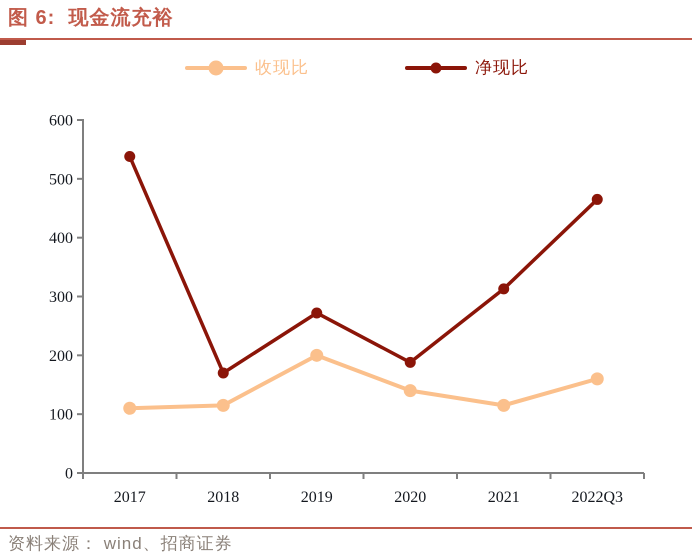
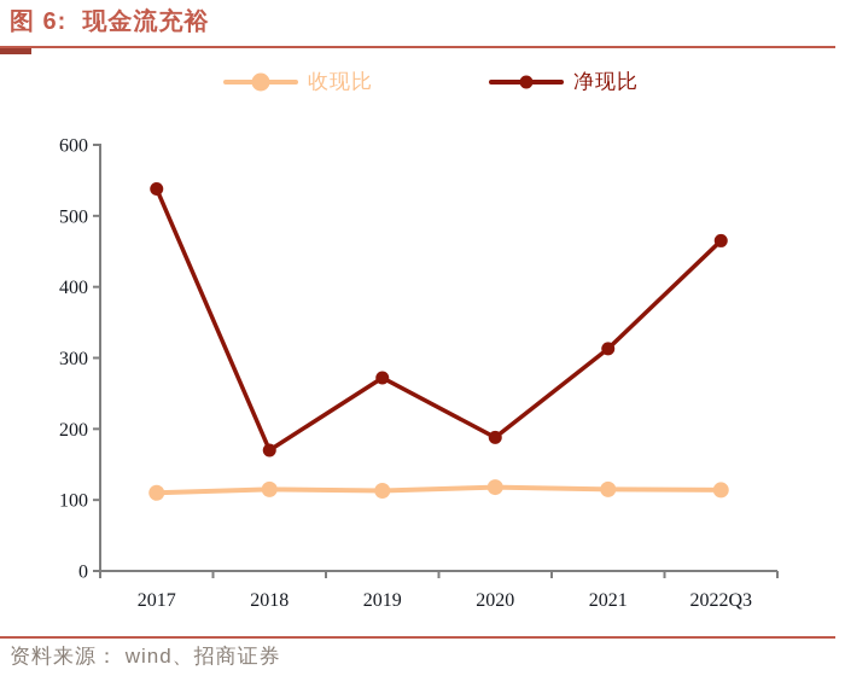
收现比/2019: 200 -> 110
收现比/2020: 140 -> 120
收现比/2022Q3: 160 -> 110
